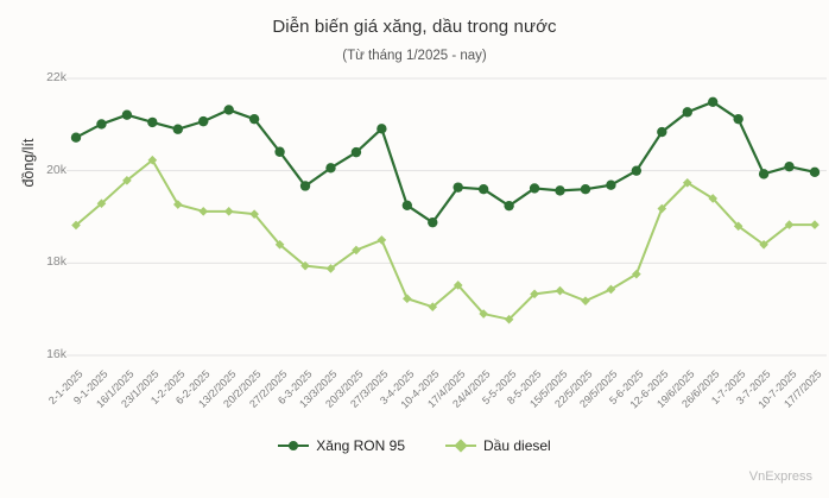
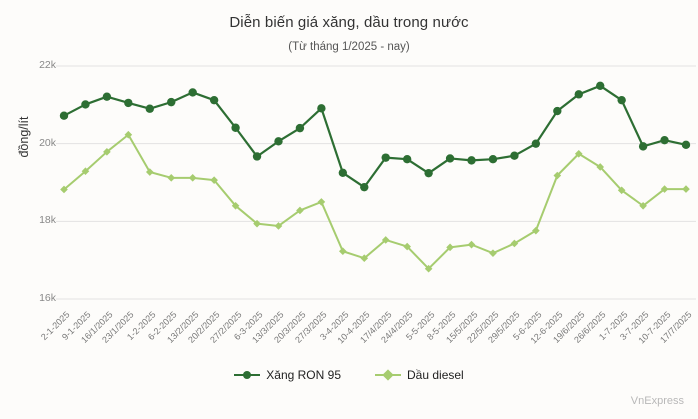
Dầu diesel/24/4/2025: 16.9k -> 17.4k
